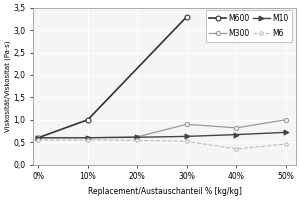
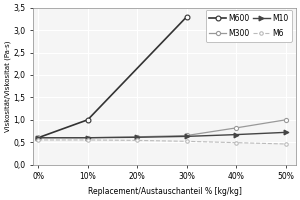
M300/30%: 0,90 -> 0,65
M6/40%: 0,35 -> 0,49
